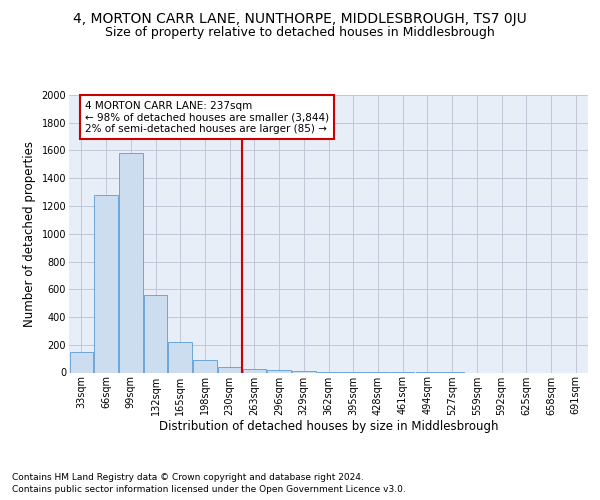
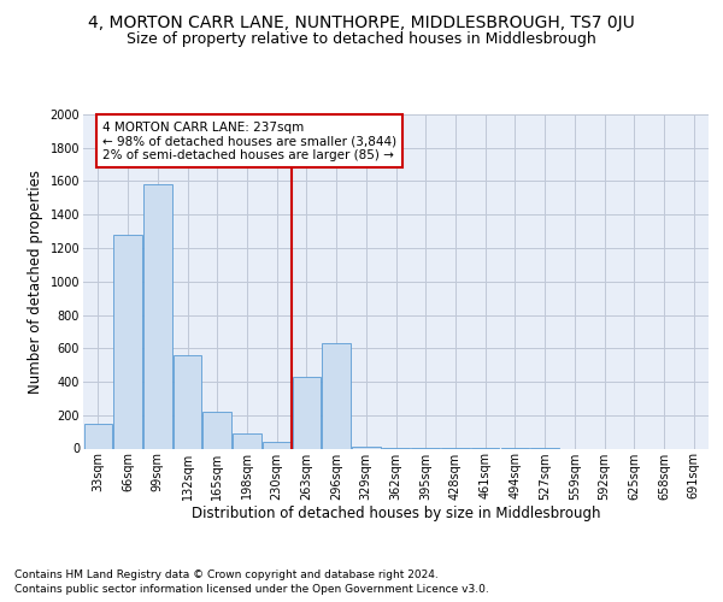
263sqm: 20 -> 430
296sqm: 20 -> 630
